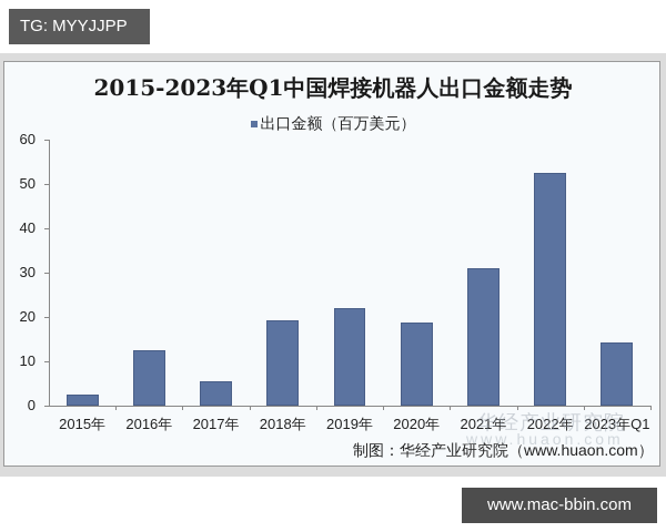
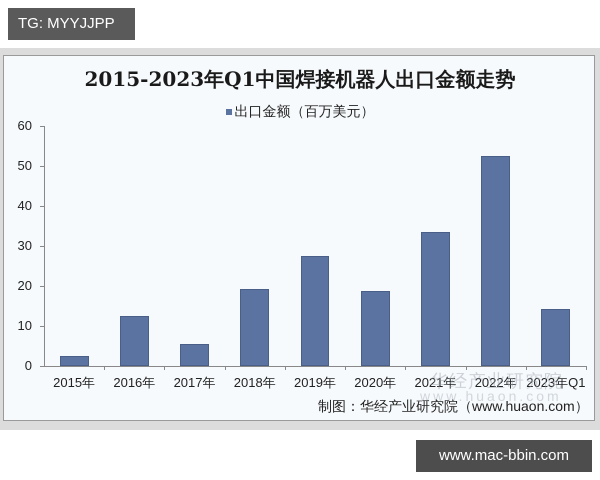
2019年: 22 -> 28
2021年: 31 -> 34
